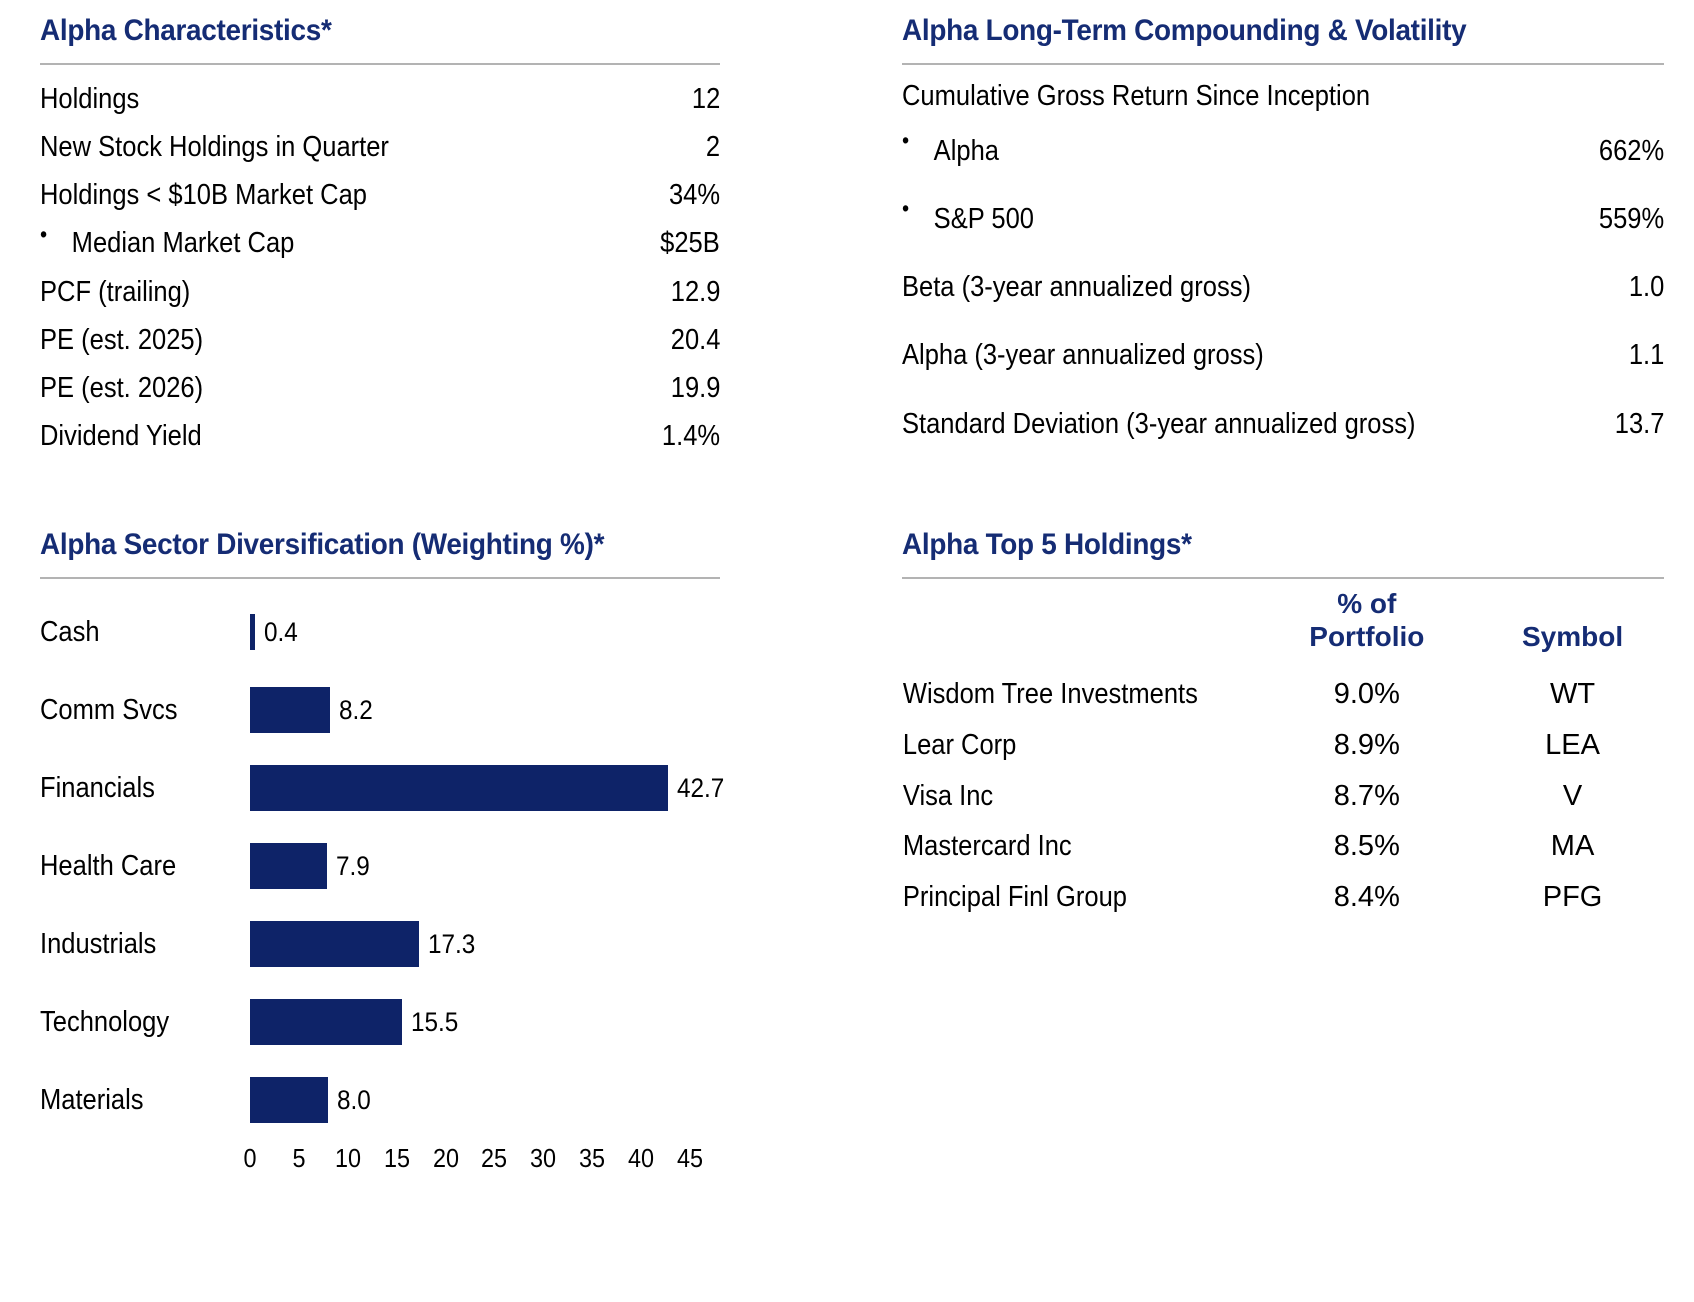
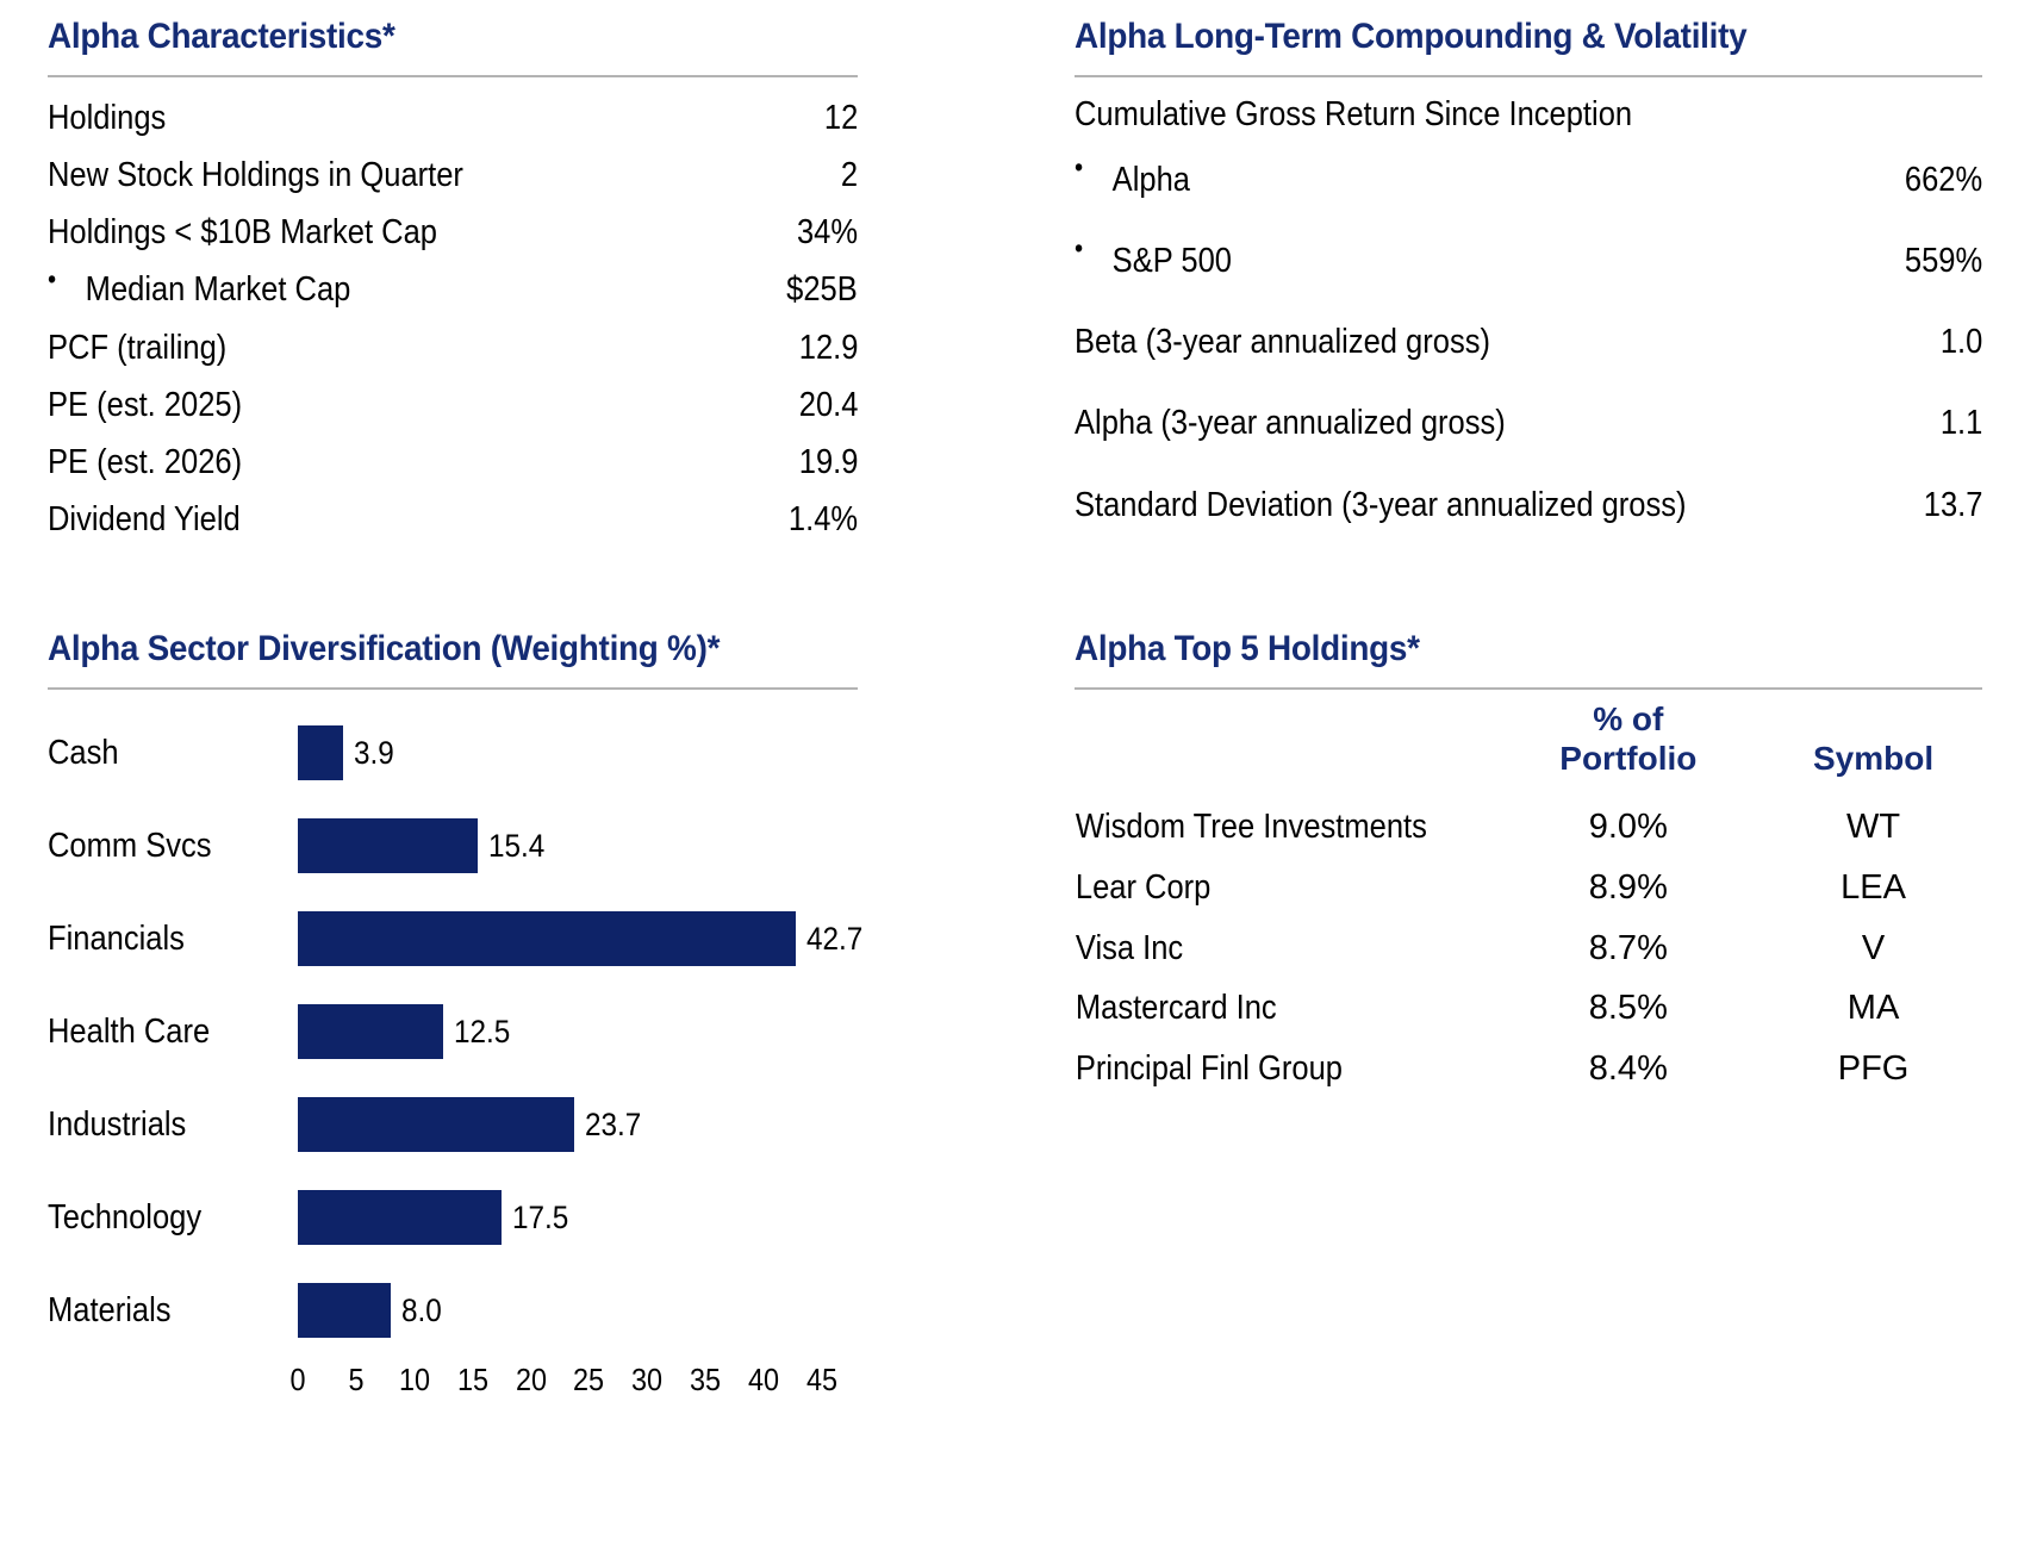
Cash: 0.4 -> 3.9
Comm Svcs: 8.2 -> 15.4
Health Care: 7.9 -> 12.5
Industrials: 17.3 -> 23.7
Technology: 15.5 -> 17.5
